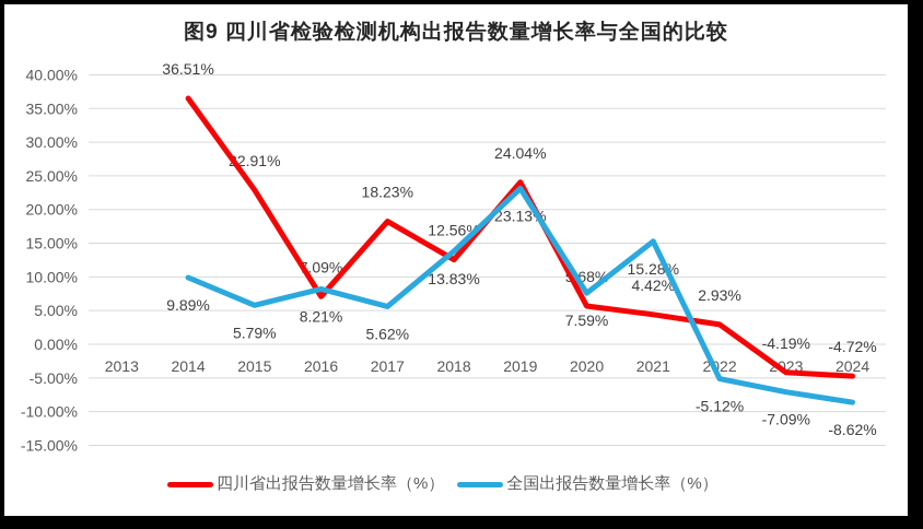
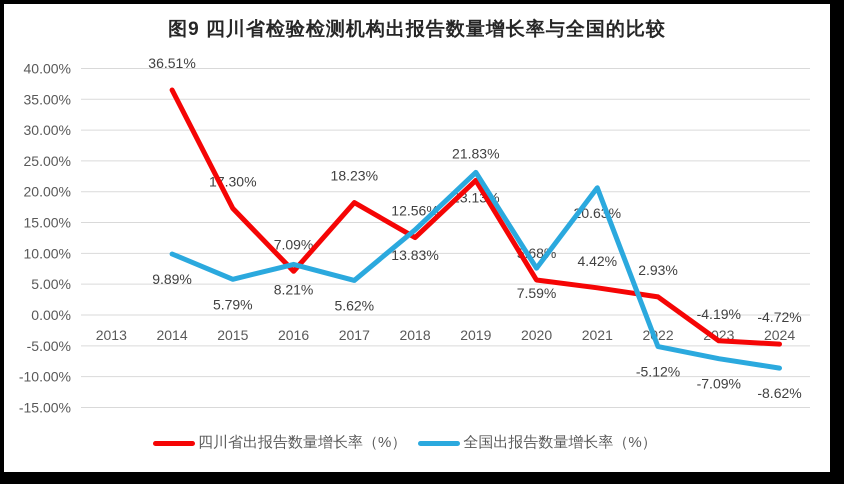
四川省出报告数量增长率（%）/2015: 22.91% -> 17.30%
四川省出报告数量增长率（%）/2019: 24.04% -> 21.83%
全国出报告数量增长率（%）/2021: 15.28% -> 20.63%
